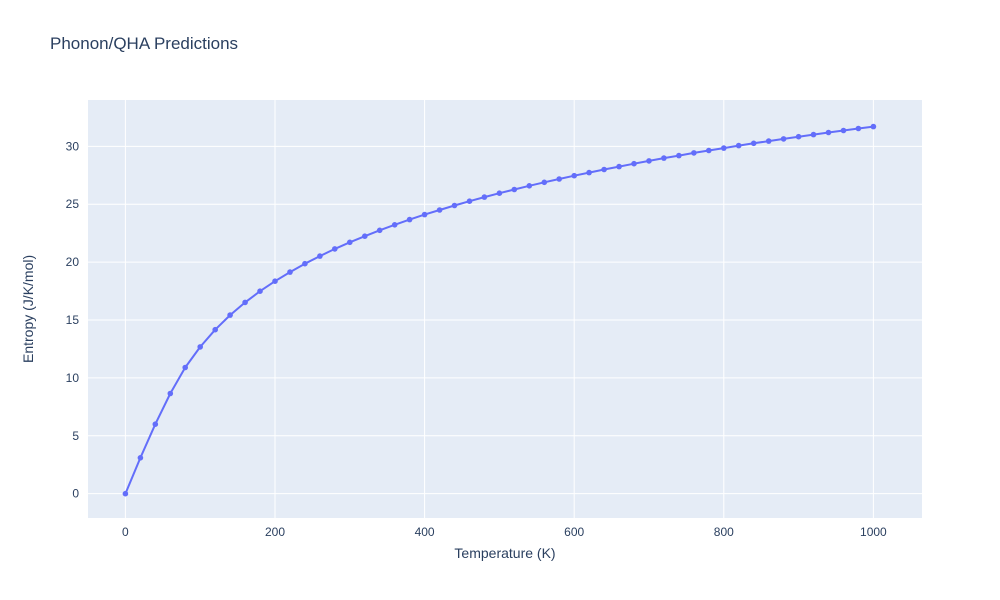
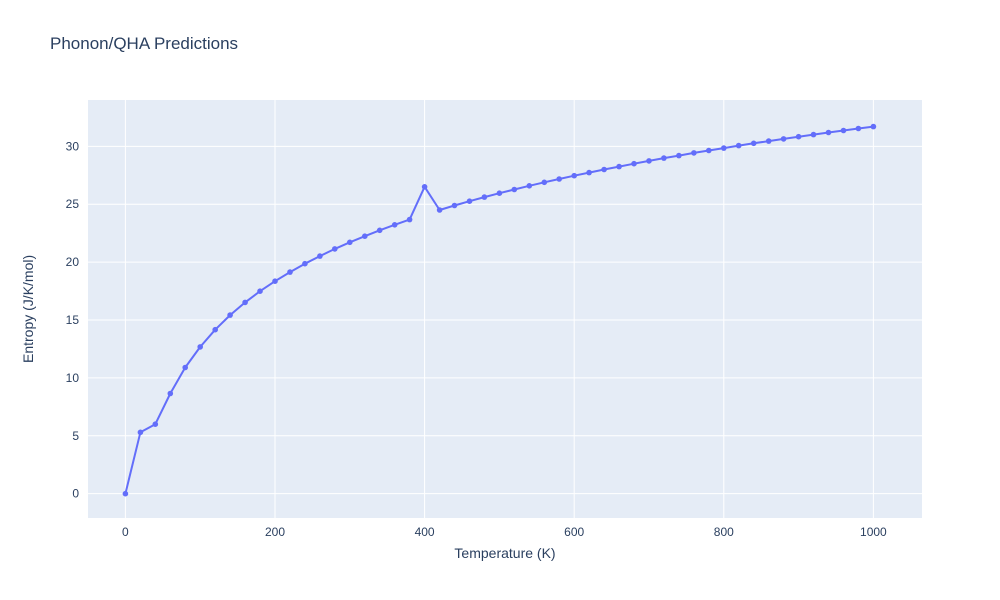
20: 3.1 -> 5.3
400: 24.1 -> 26.5
